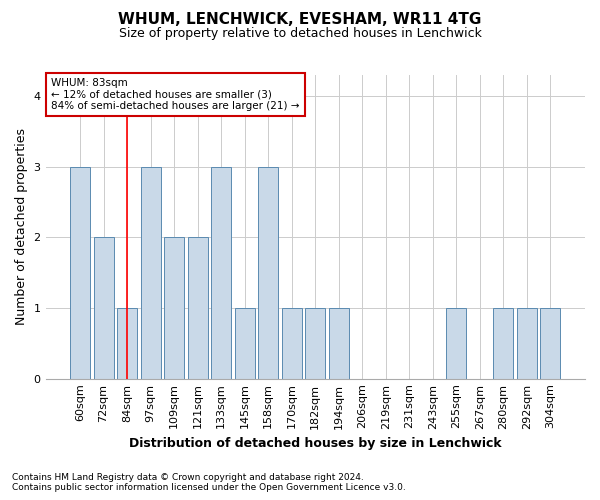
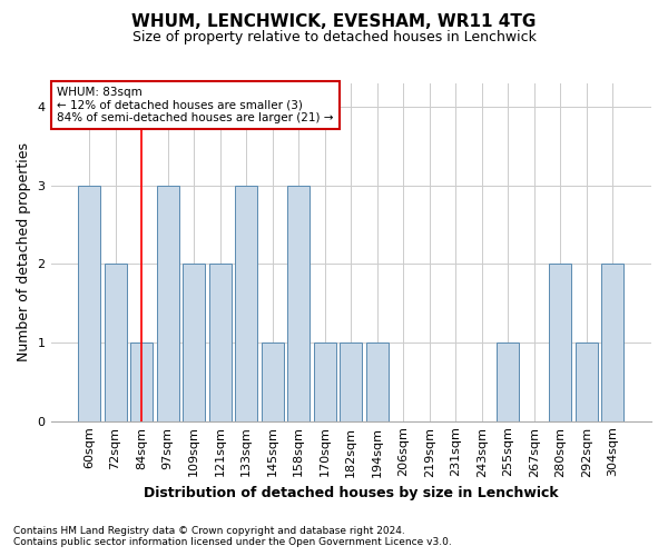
280sqm: 1 -> 2
304sqm: 1 -> 2
